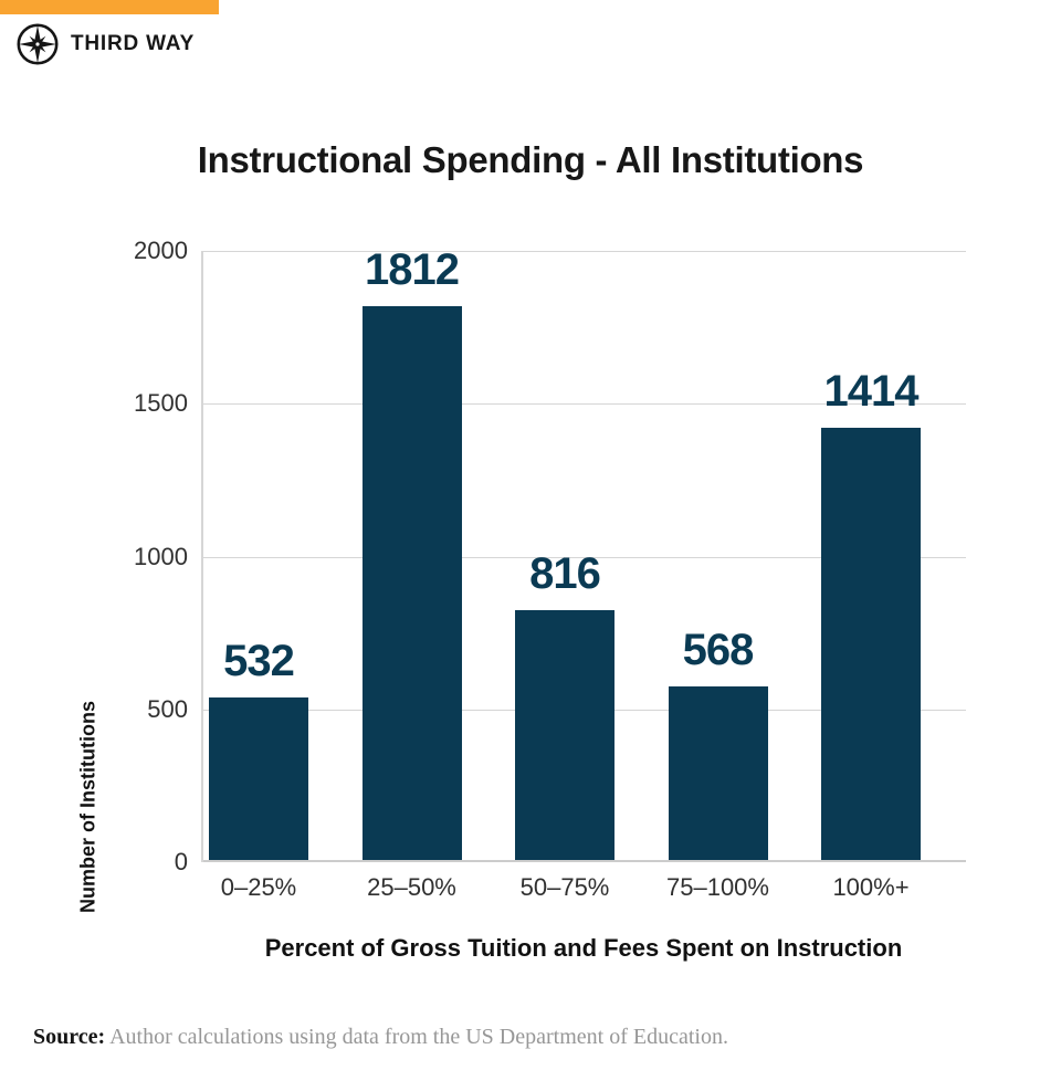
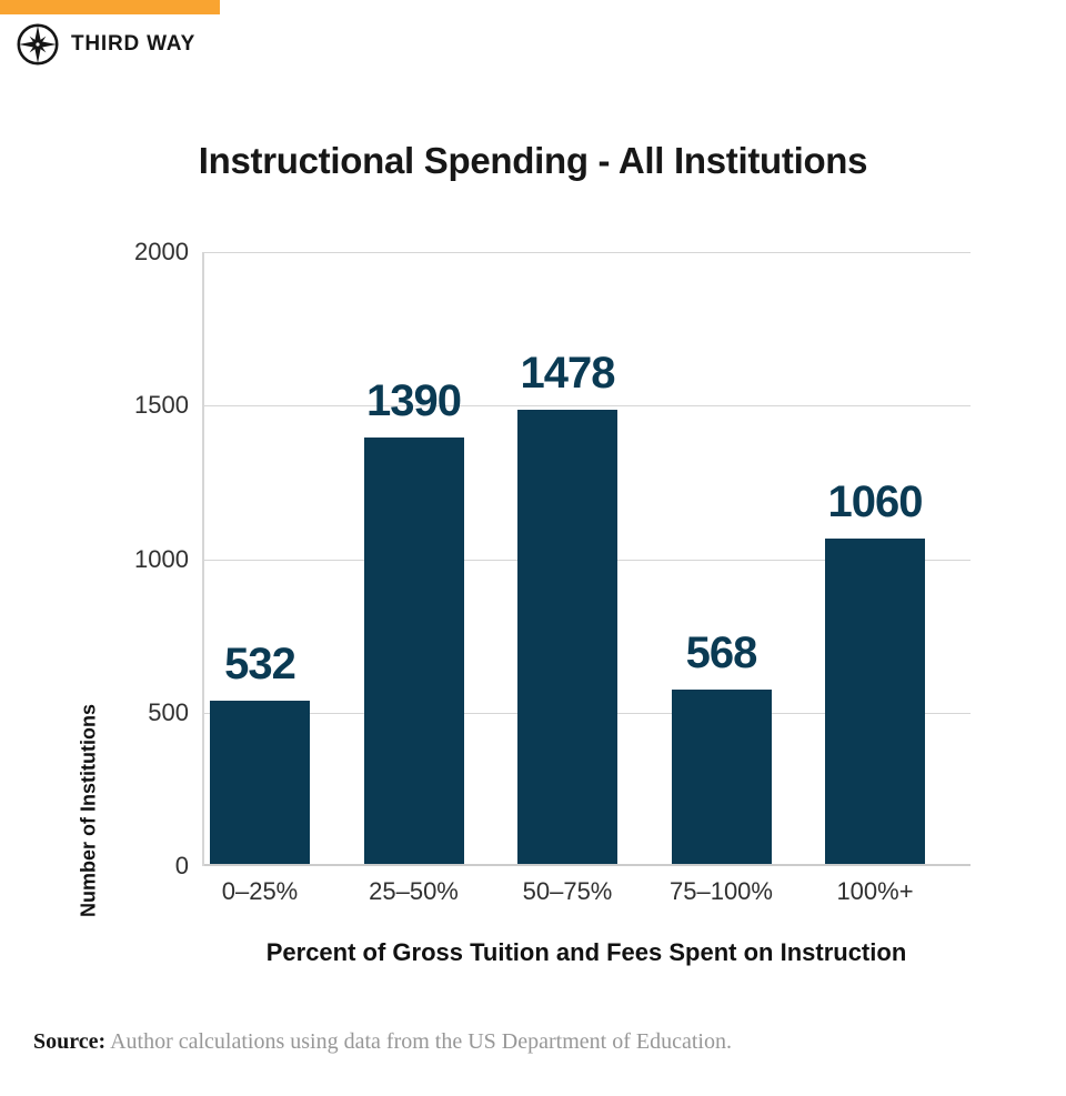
25–50%: 1812 -> 1390
50–75%: 816 -> 1478
100%+: 1414 -> 1060
